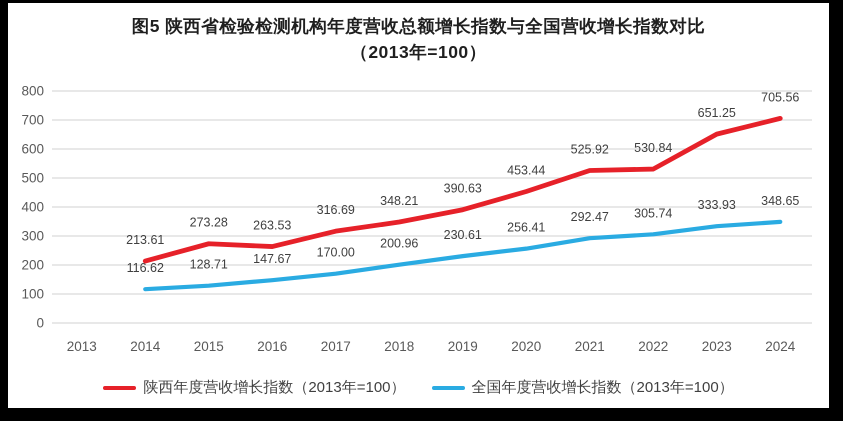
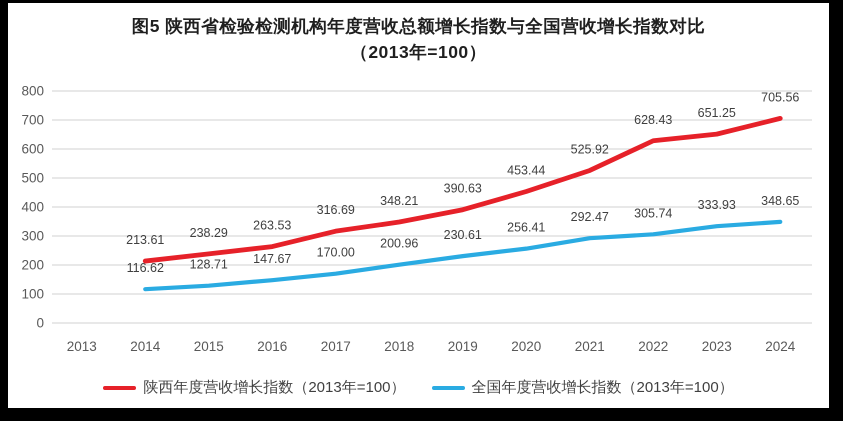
陕西年度营收增长指数（2013年=100）/2015: 273.28 -> 238.29
陕西年度营收增长指数（2013年=100）/2022: 530.84 -> 628.43
